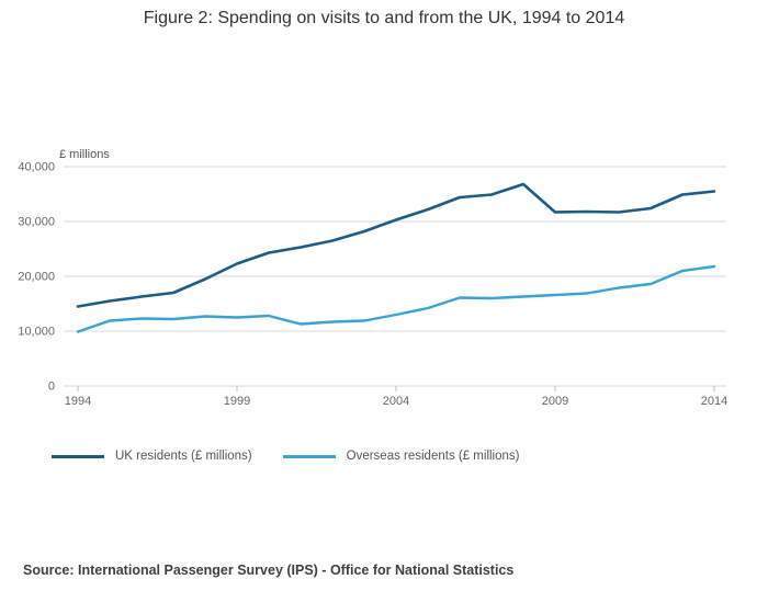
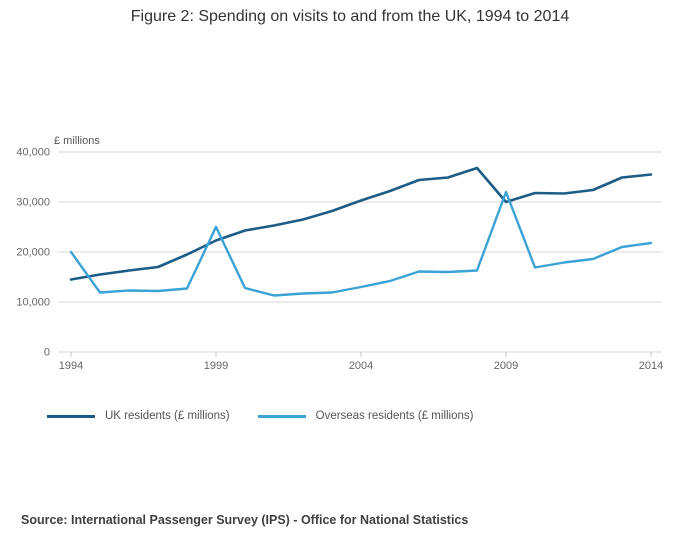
Overseas residents (£ millions)/1994: 10000 -> 20000
Overseas residents (£ millions)/1999: 12000 -> 25000
UK residents (£ millions)/2009: 32000 -> 30000
Overseas residents (£ millions)/2009: 17000 -> 32000
